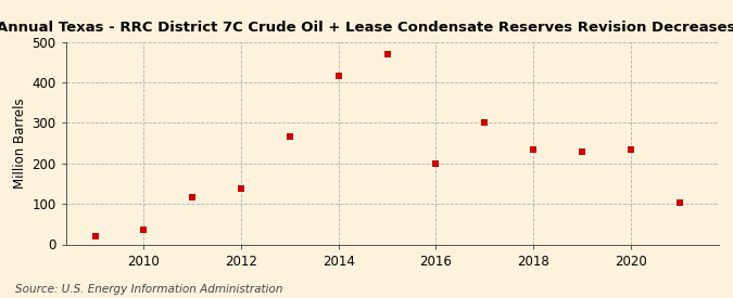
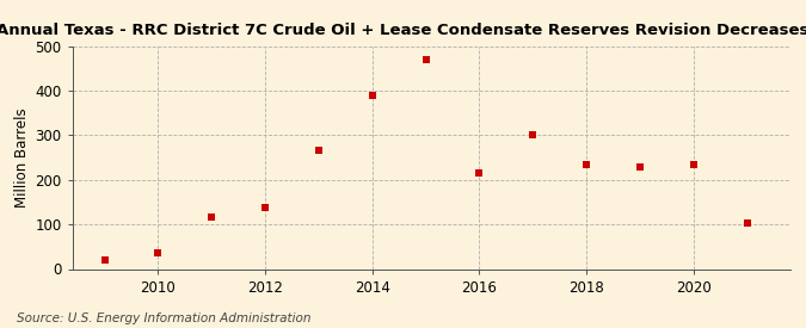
2014: 417 -> 390
2016: 198 -> 215
